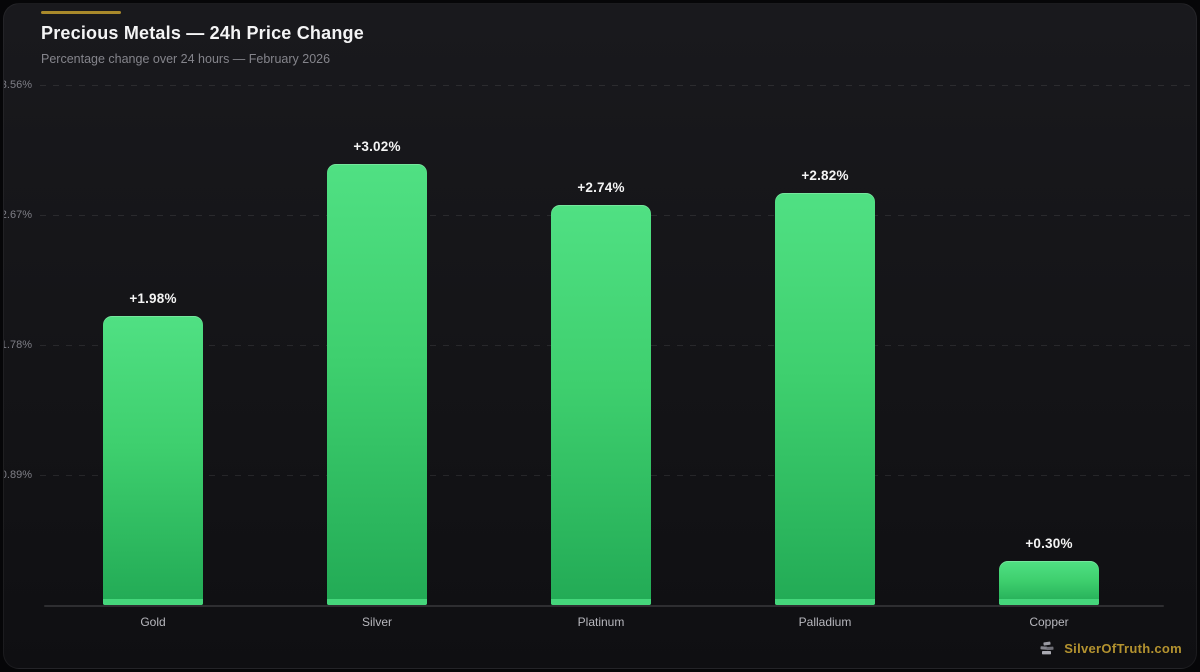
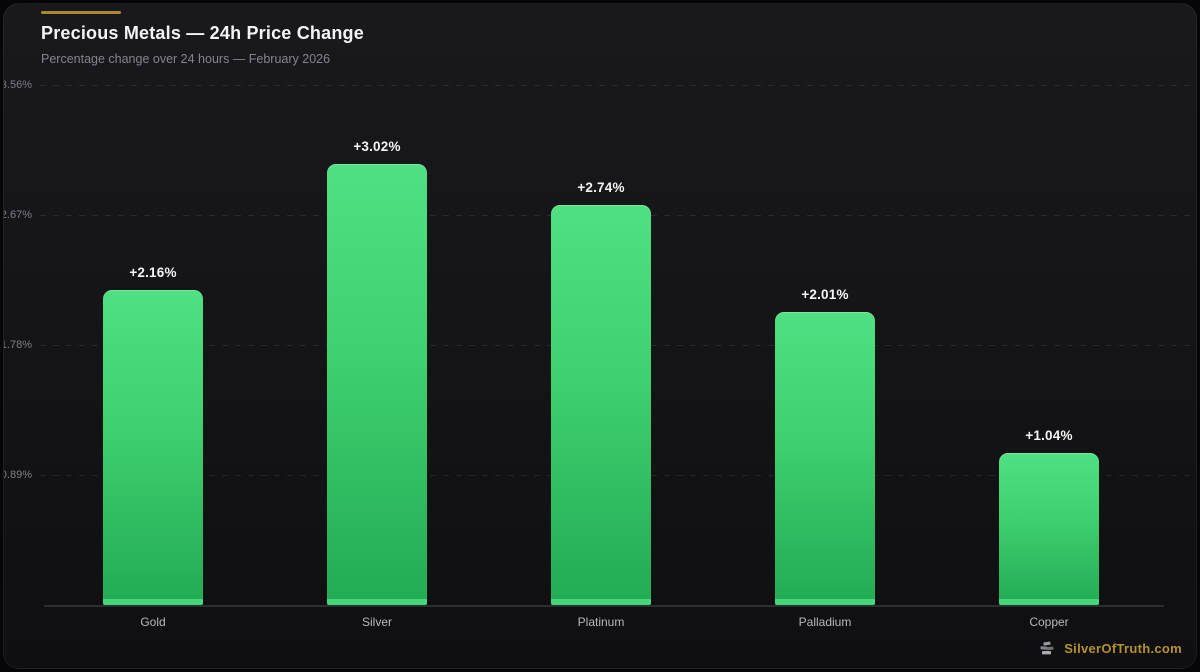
Gold: +1.98% -> +2.16%
Palladium: +2.82% -> +2.01%
Copper: +0.30% -> +1.04%
